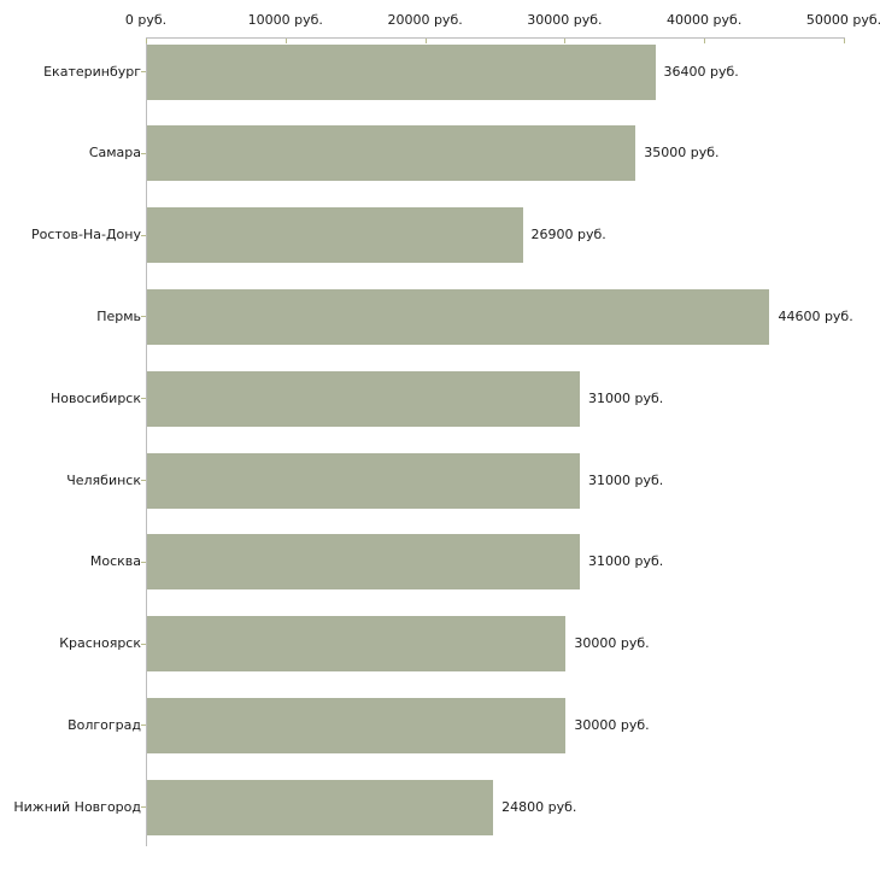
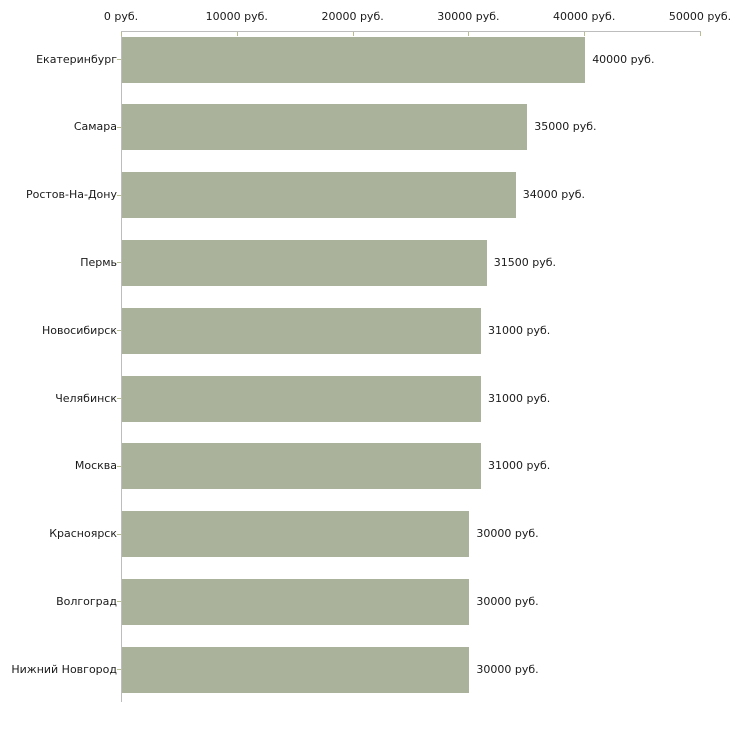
Екатеринбург: 36400 -> 40000
Ростов-На-Дону: 26900 -> 34000
Пермь: 44600 -> 31500
Нижний Новгород: 24800 -> 30000
